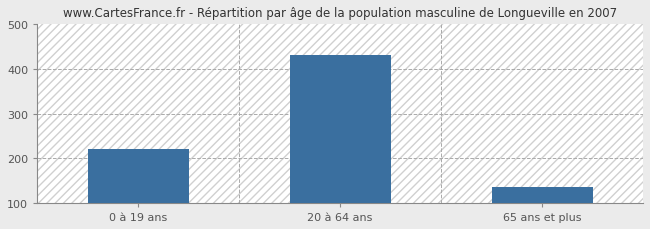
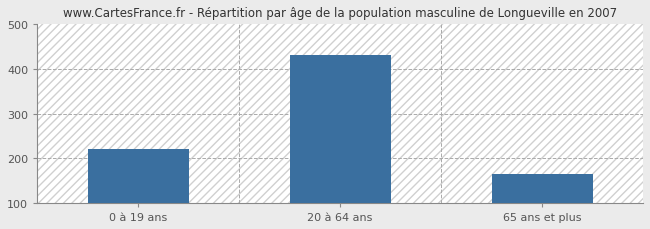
65 ans et plus: 135 -> 165
